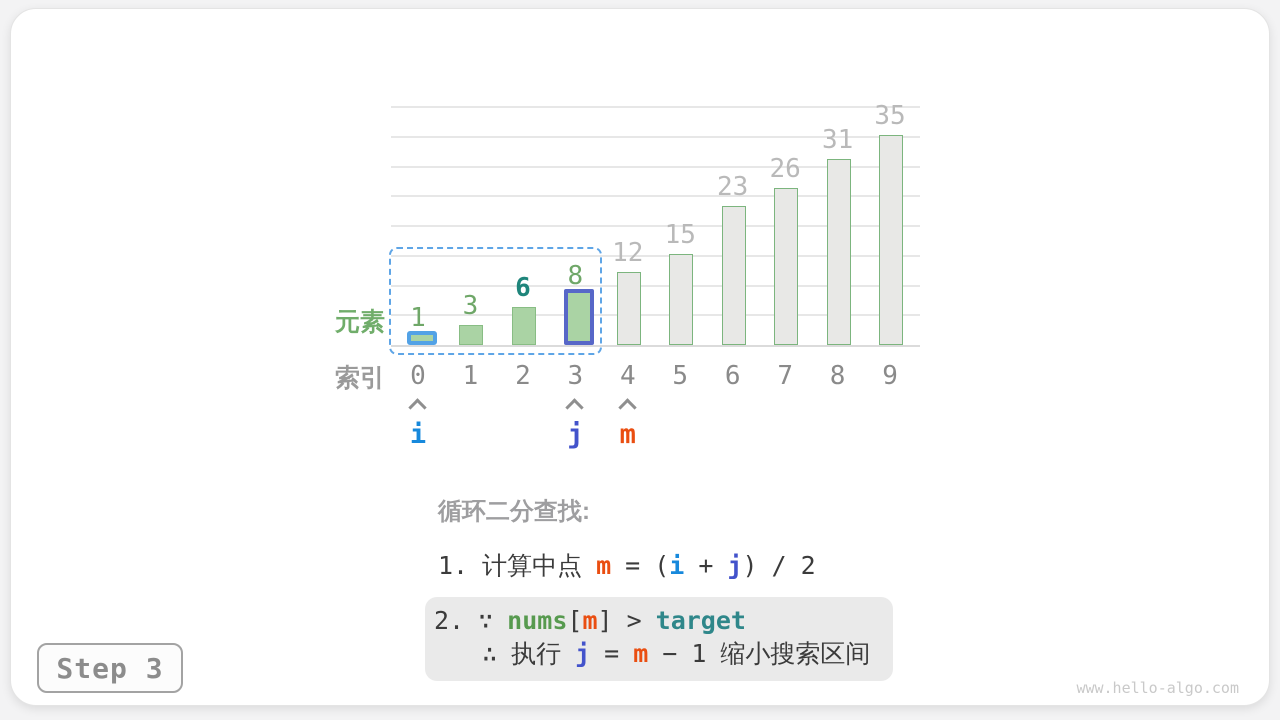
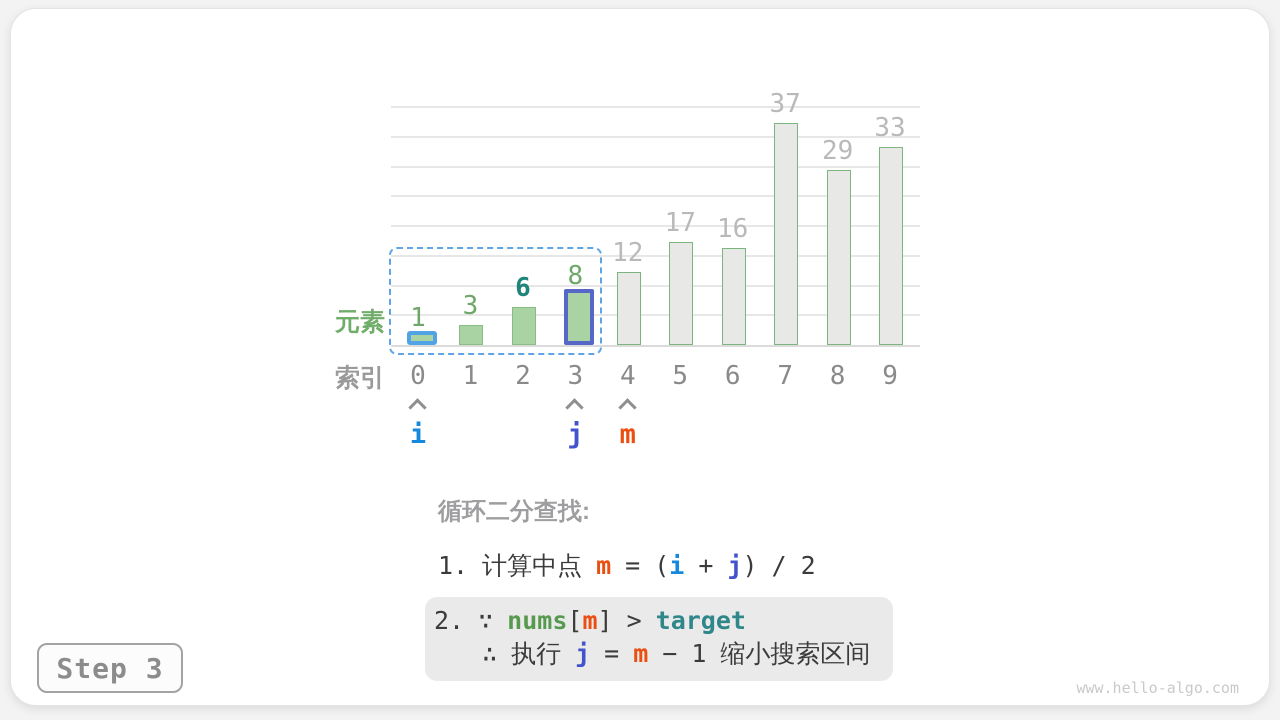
5: 15 -> 17
6: 23 -> 16
7: 26 -> 37
8: 31 -> 29
9: 35 -> 33
